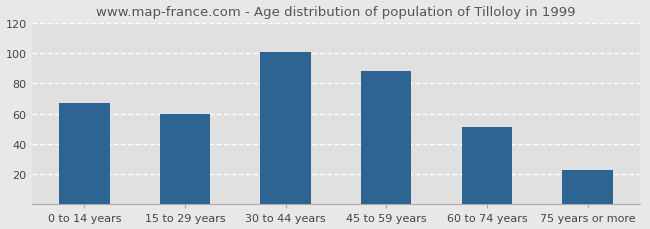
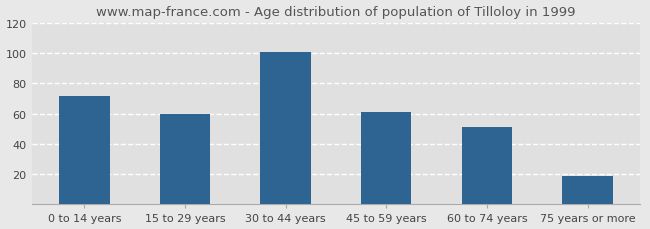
0 to 14 years: 67 -> 72
45 to 59 years: 88 -> 61
75 years or more: 23 -> 19
